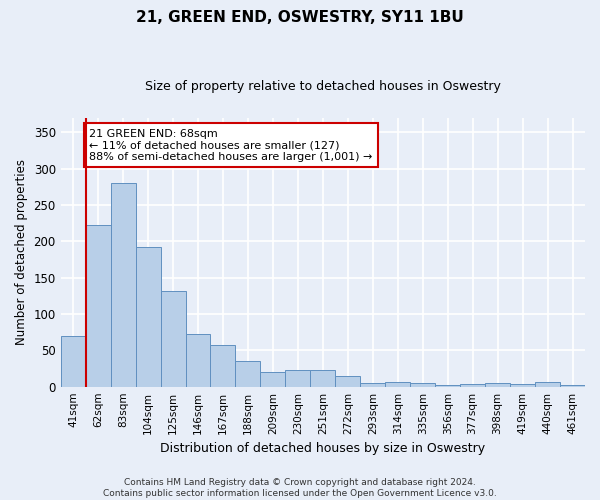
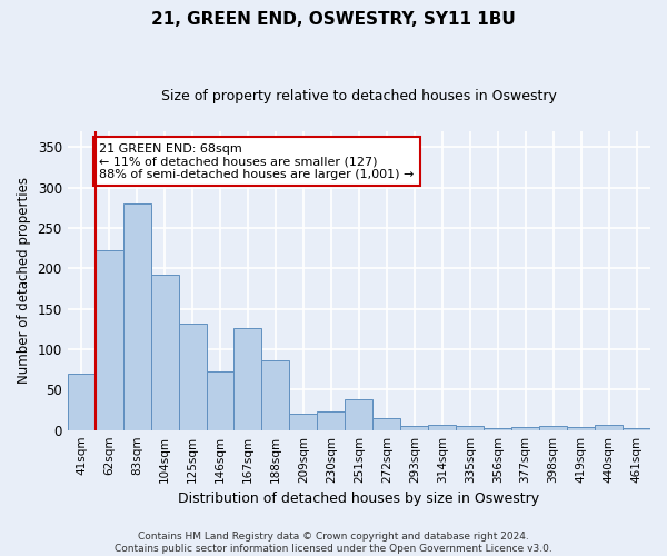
167sqm: 57 -> 126
188sqm: 35 -> 86
251sqm: 23 -> 38
